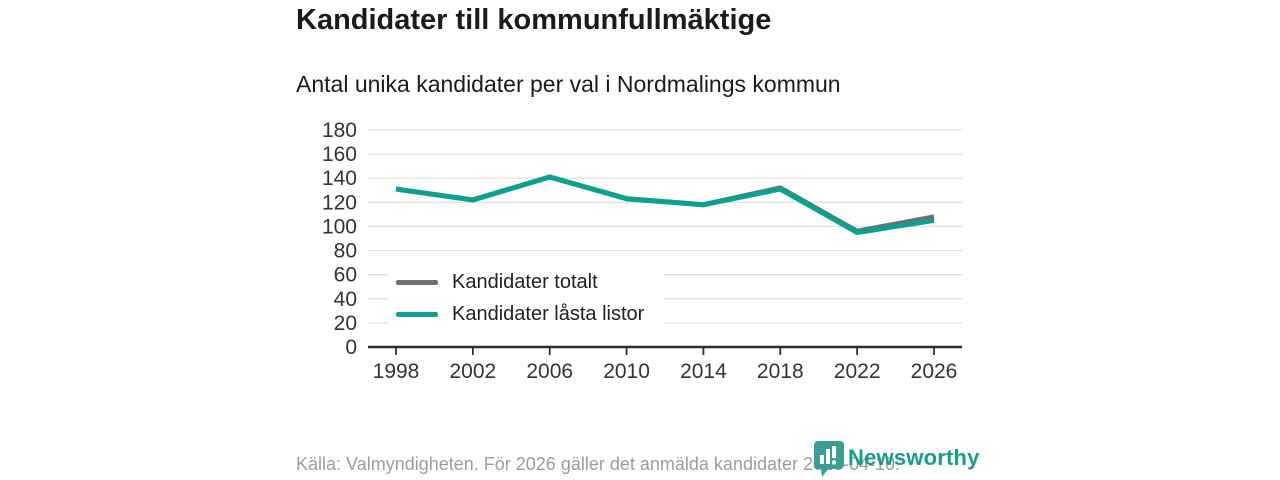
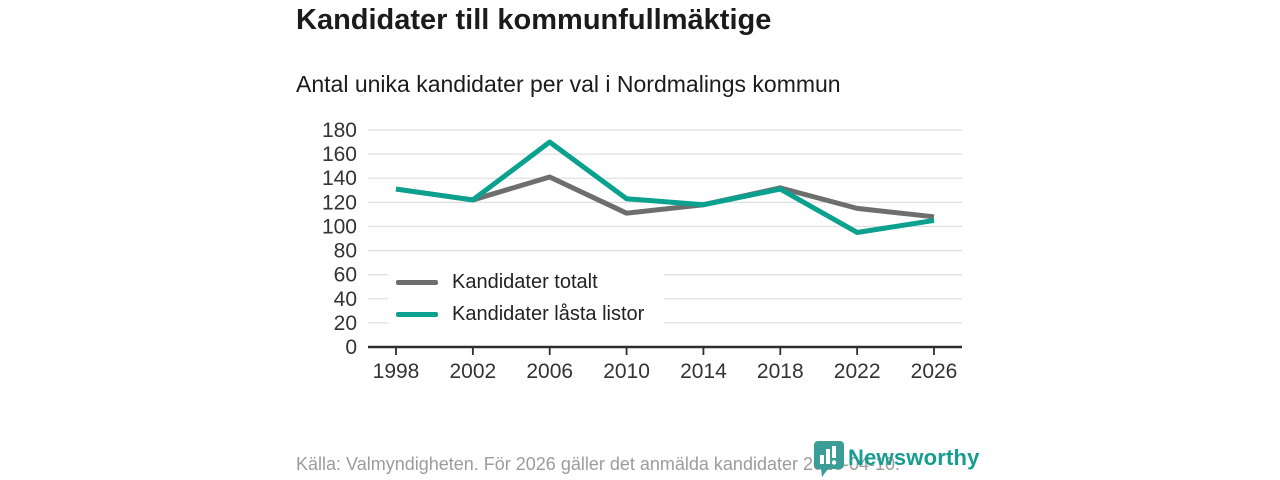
Kandidater låsta listor/2006: 141 -> 170
Kandidater totalt/2010: 123 -> 111
Kandidater totalt/2022: 96 -> 115
